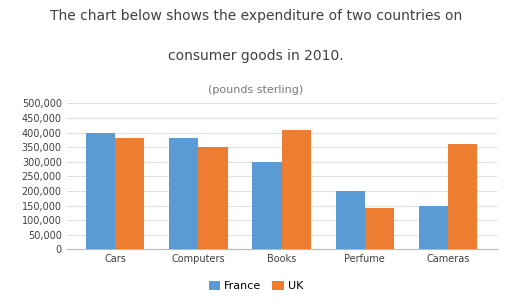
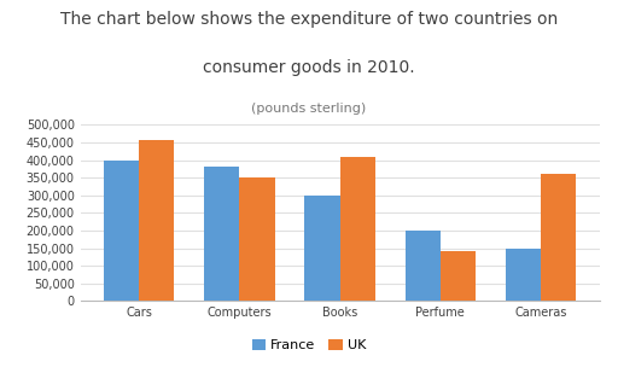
UK/Cars: 380,000 -> 455,000
